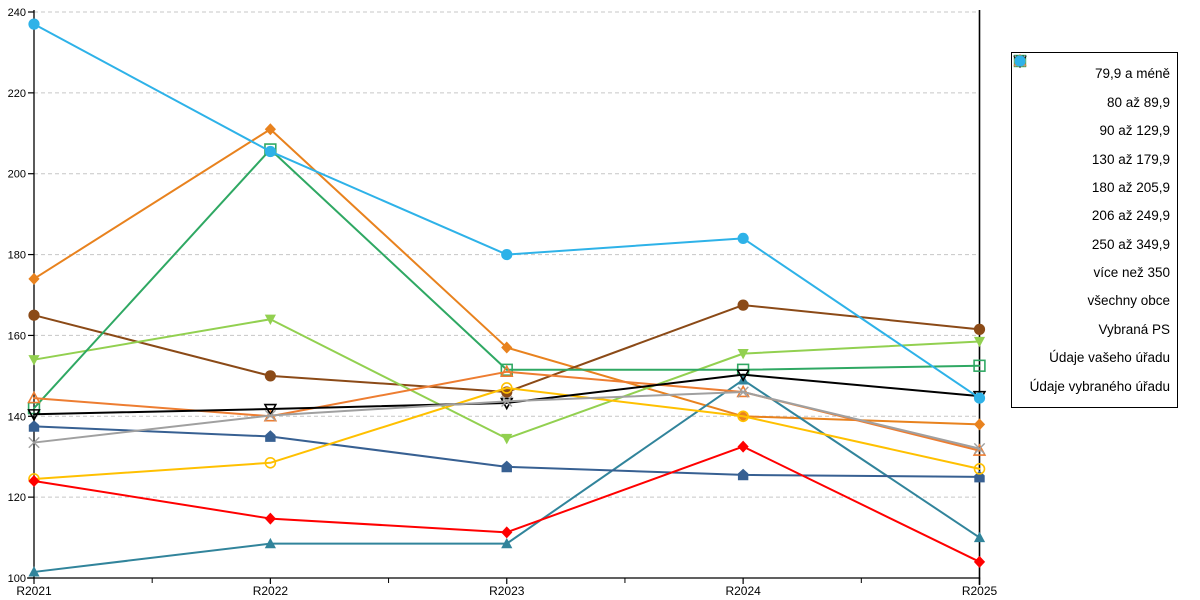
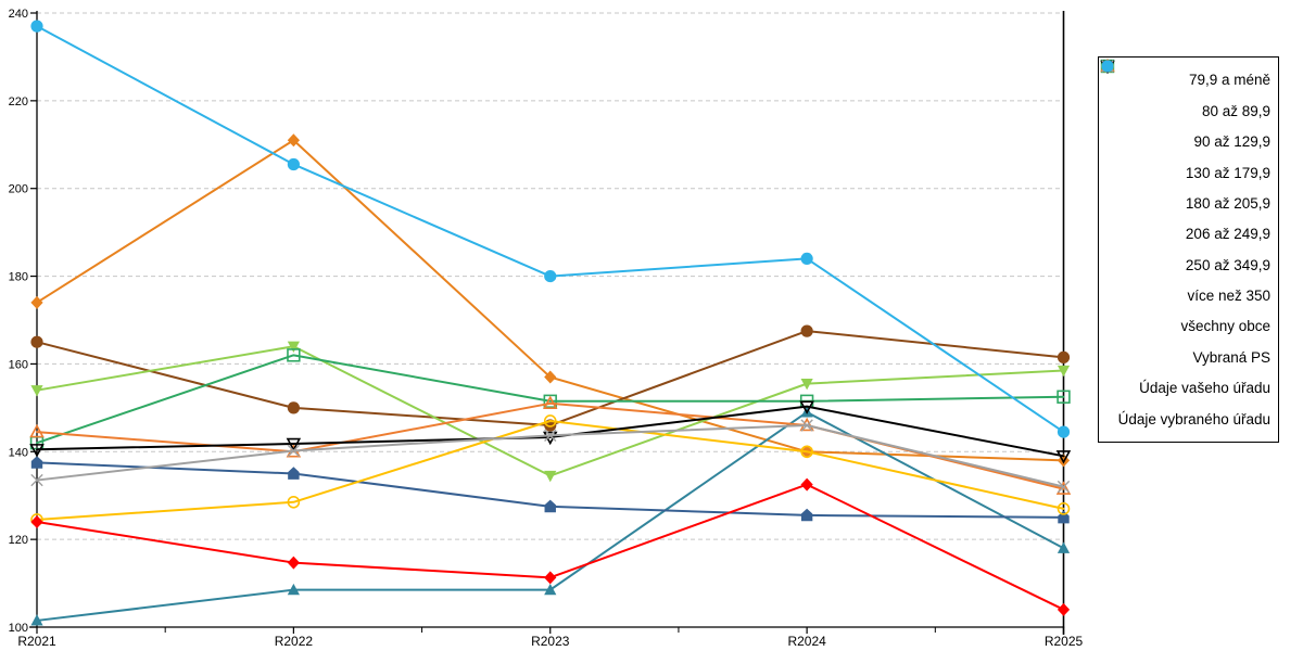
206 až 249,9/R2022: 206 -> 162
90 až 129,9/R2025: 110 -> 118
všechny obce/R2025: 145 -> 139
